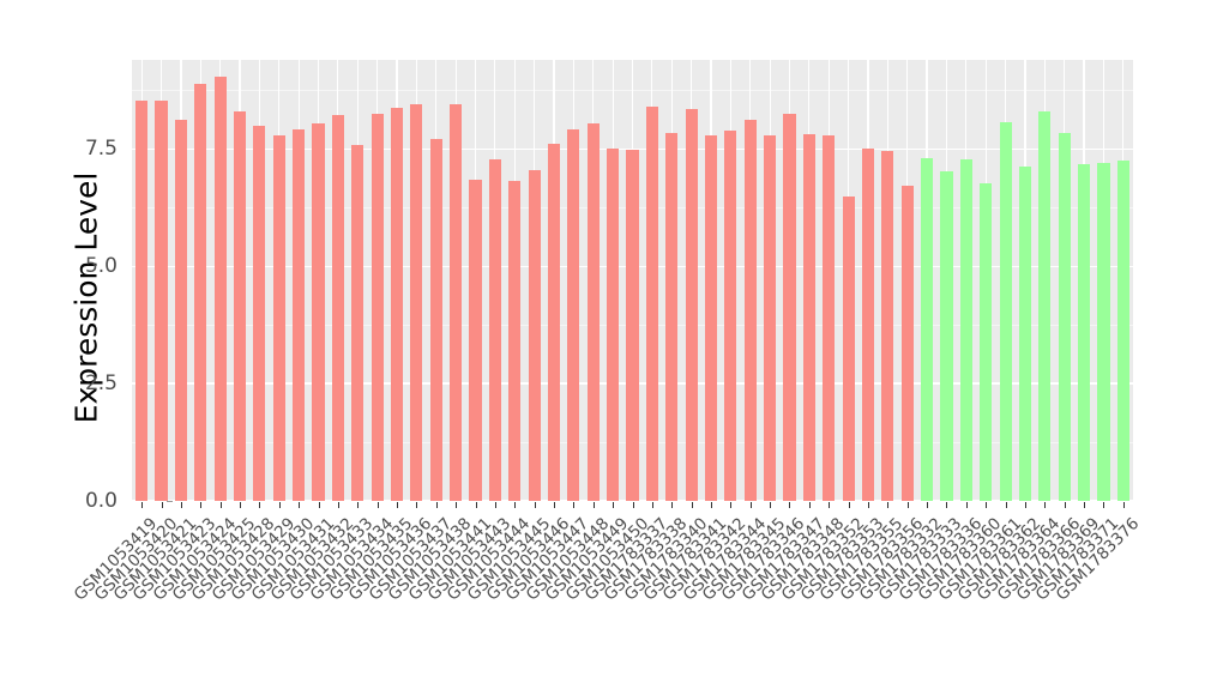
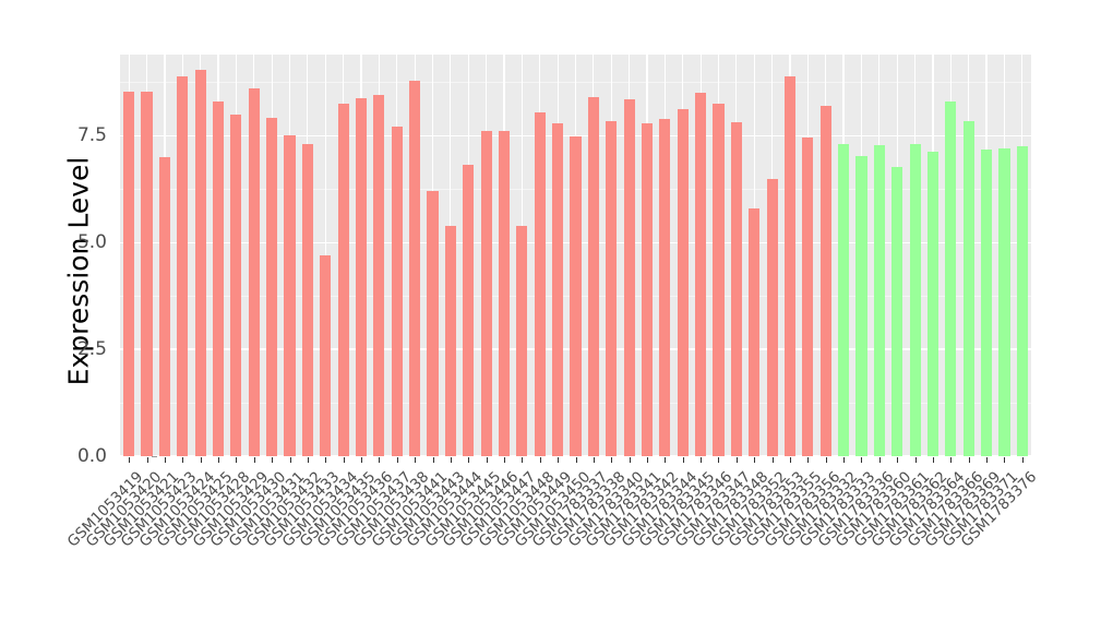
GSM1053421: 8.1 -> 7.0
GSM1053429: 7.8 -> 8.6
GSM1053431: 8.1 -> 7.5
GSM1053432: 8.2 -> 7.3
GSM1053433: 7.6 -> 4.7
GSM1053438: 8.4 -> 8.8
GSM1053441: 6.8 -> 6.2
GSM1053443: 7.3 -> 5.4
GSM1053445: 7.0 -> 7.6
GSM1053447: 7.9 -> 5.4
GSM1053449: 7.5 -> 7.8
GSM1783345: 7.8 -> 8.5
GSM1783348: 7.8 -> 5.8
GSM1783353: 7.5 -> 8.9
GSM1783356: 6.7 -> 8.2
GSM1783361: 8.1 -> 7.3
